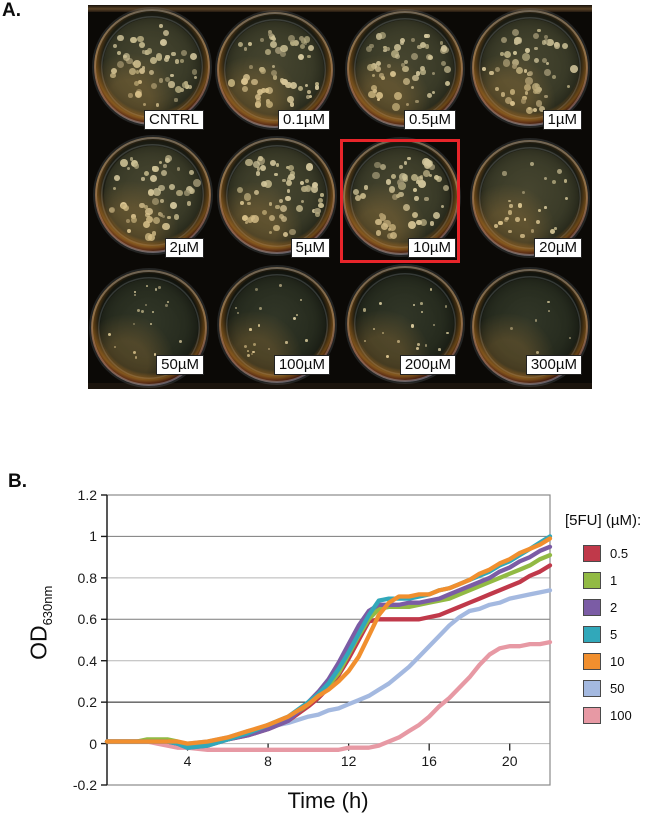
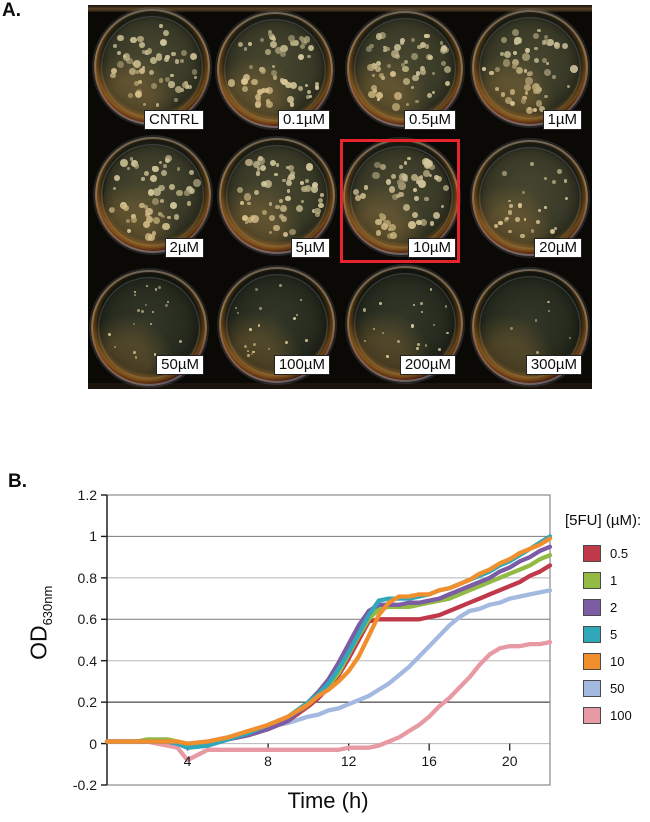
100/4: -0.02 -> -0.08
